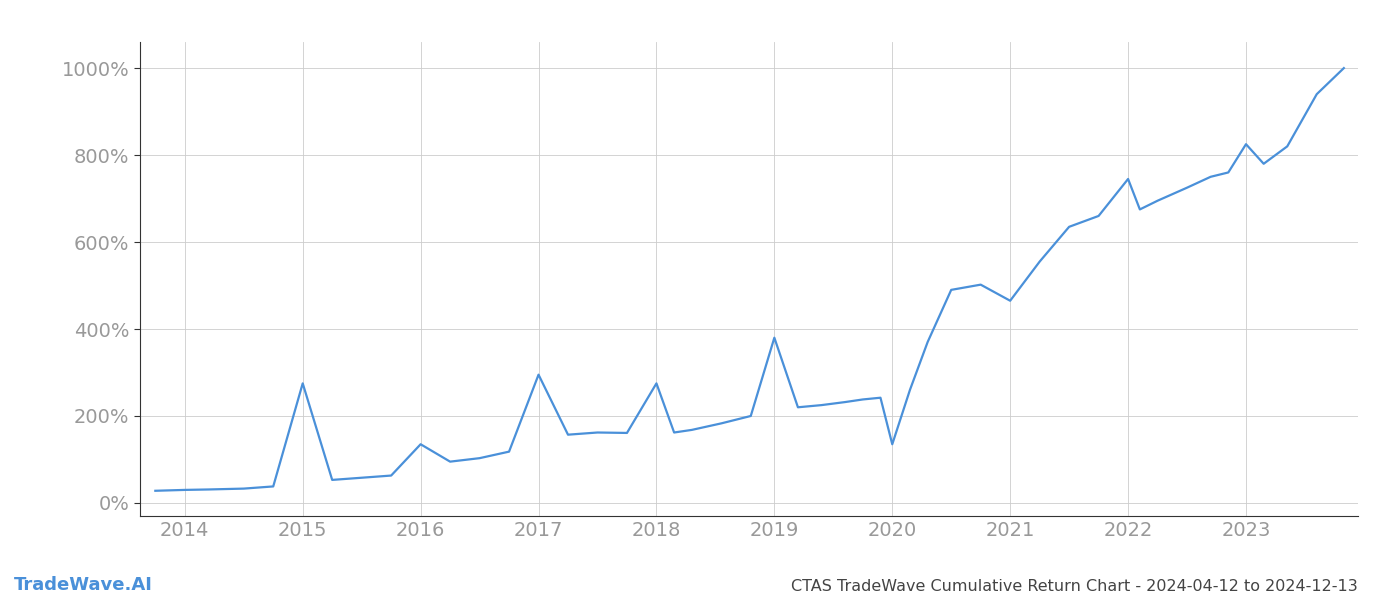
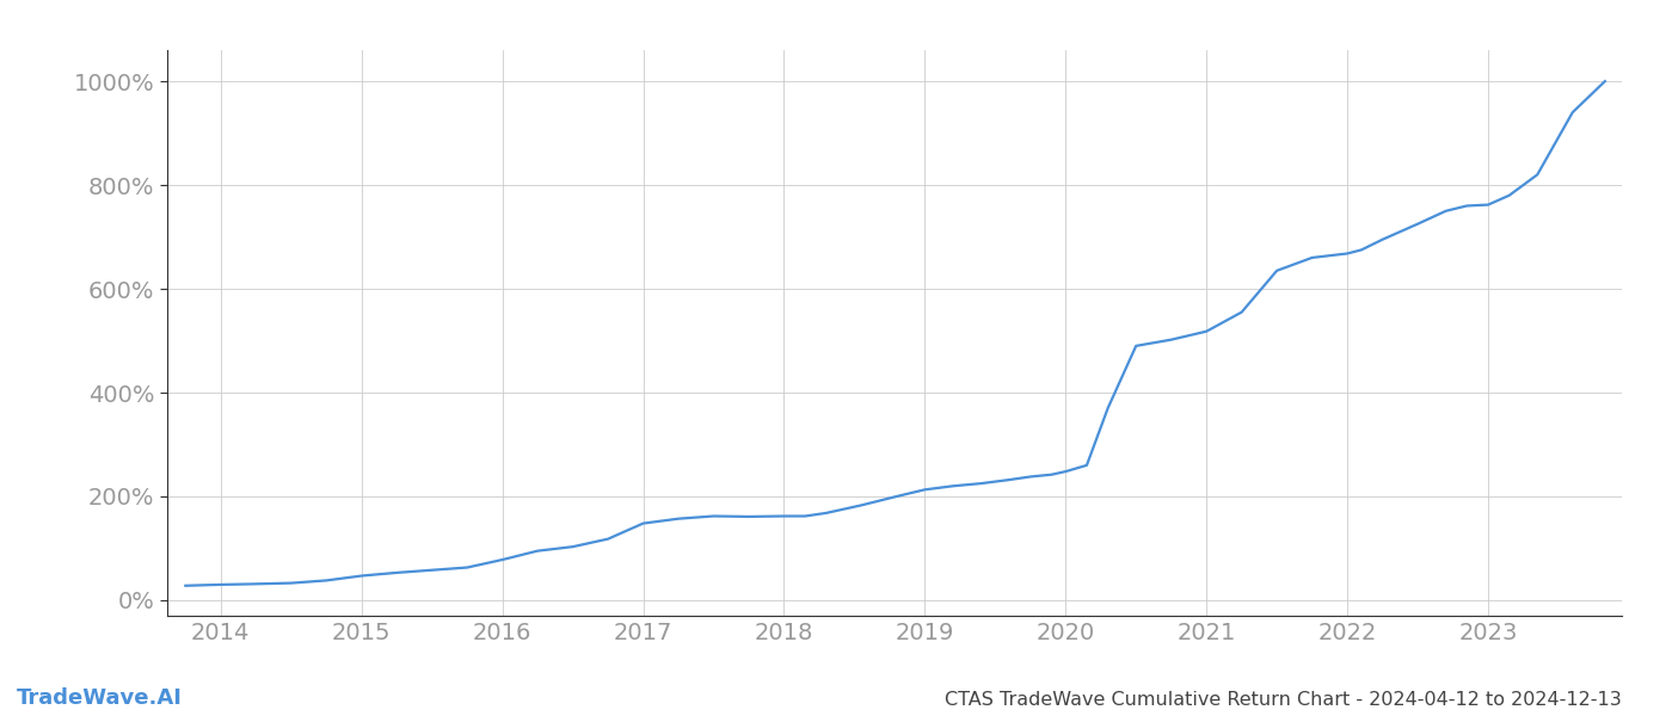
2015: 275% -> 47%
2016: 135% -> 78%
2017: 295% -> 148%
2018: 275% -> 162%
2019: 380% -> 213%
2020: 135% -> 248%
2021: 465% -> 518%
2022: 745% -> 668%
2023: 825% -> 762%
